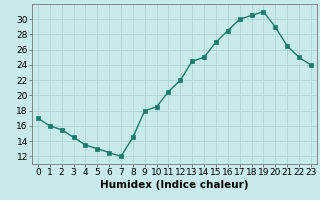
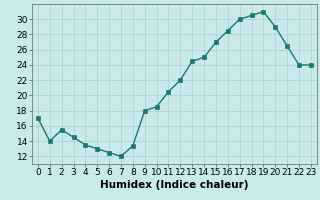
1: 16.0 -> 14.0
8: 14.5 -> 13.4
22: 25.0 -> 24.0
